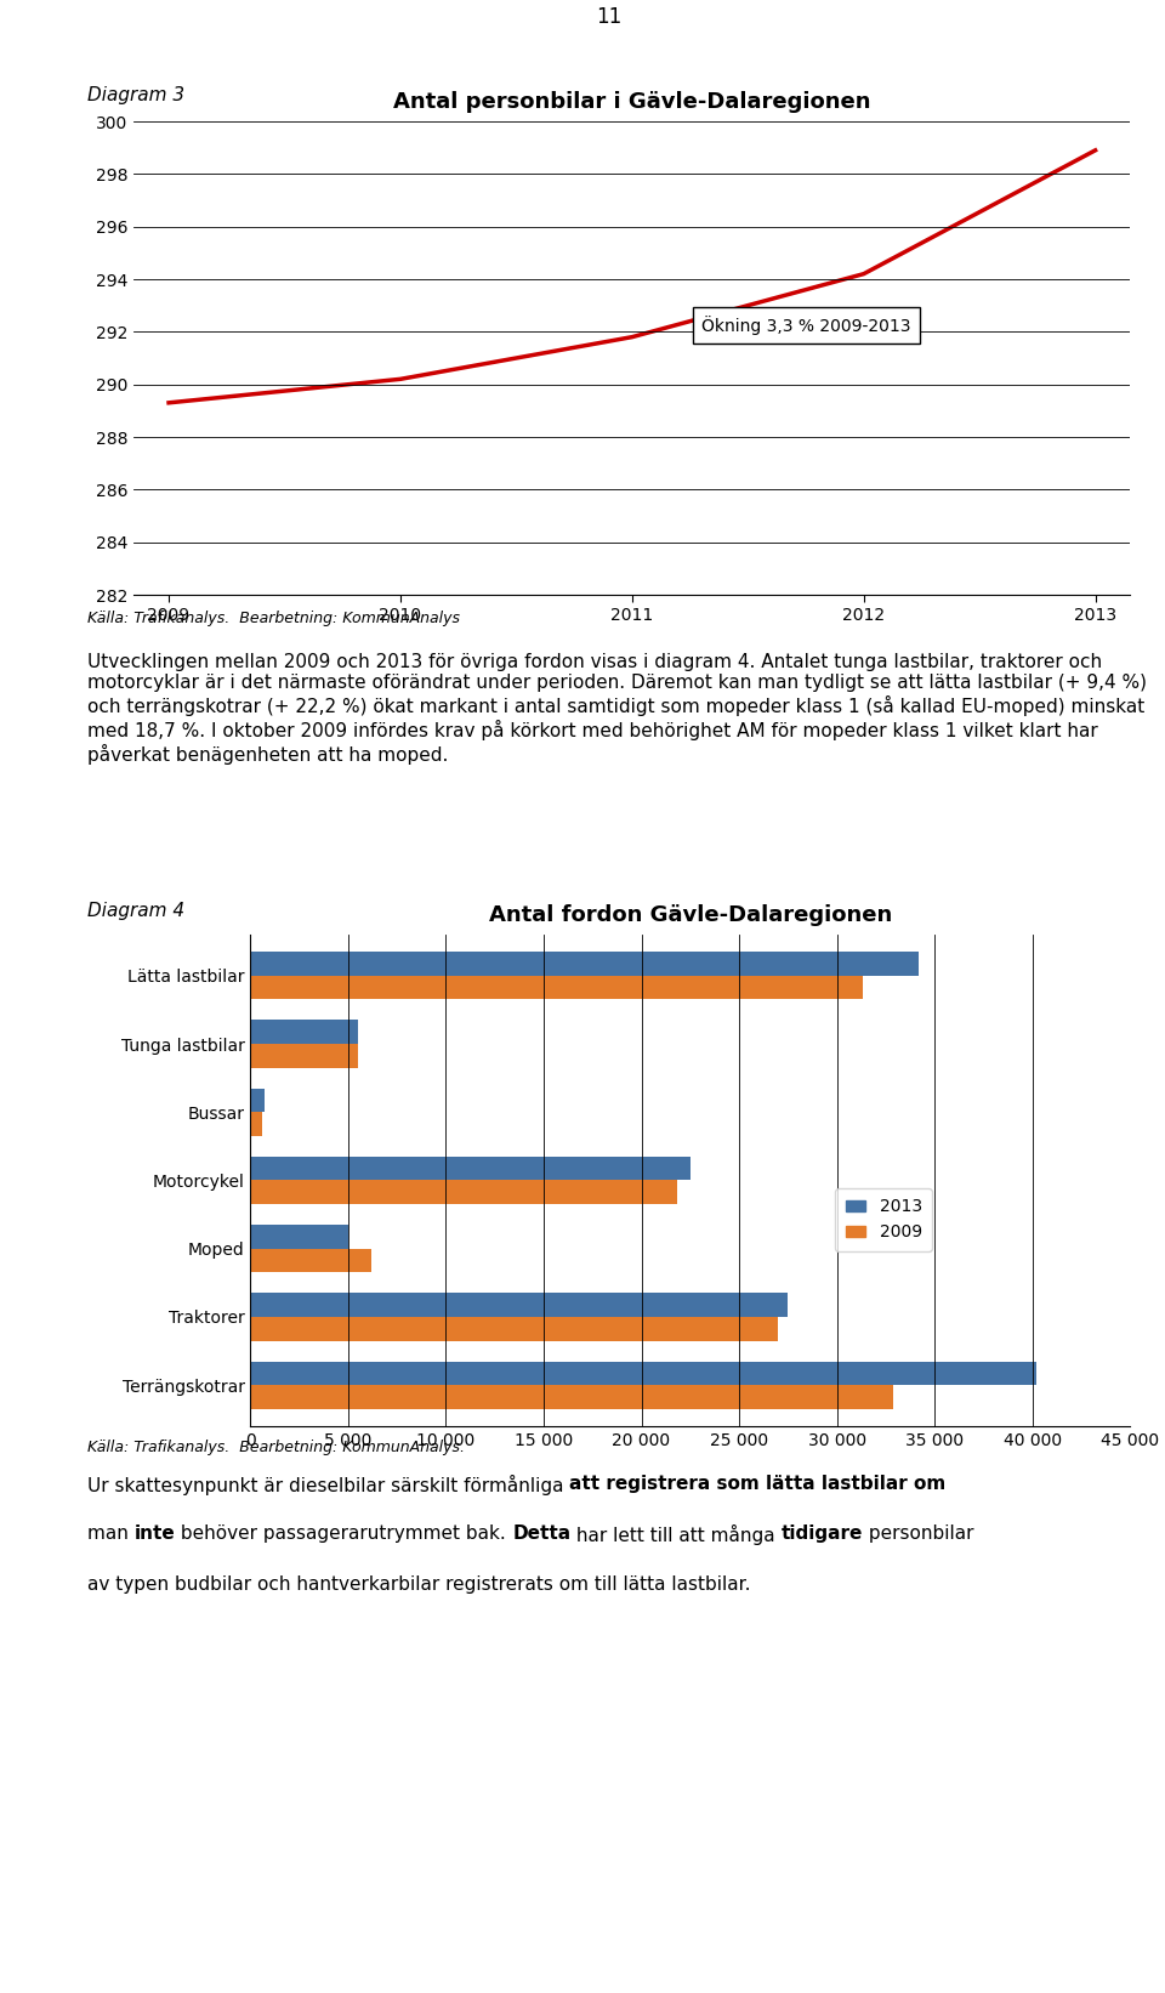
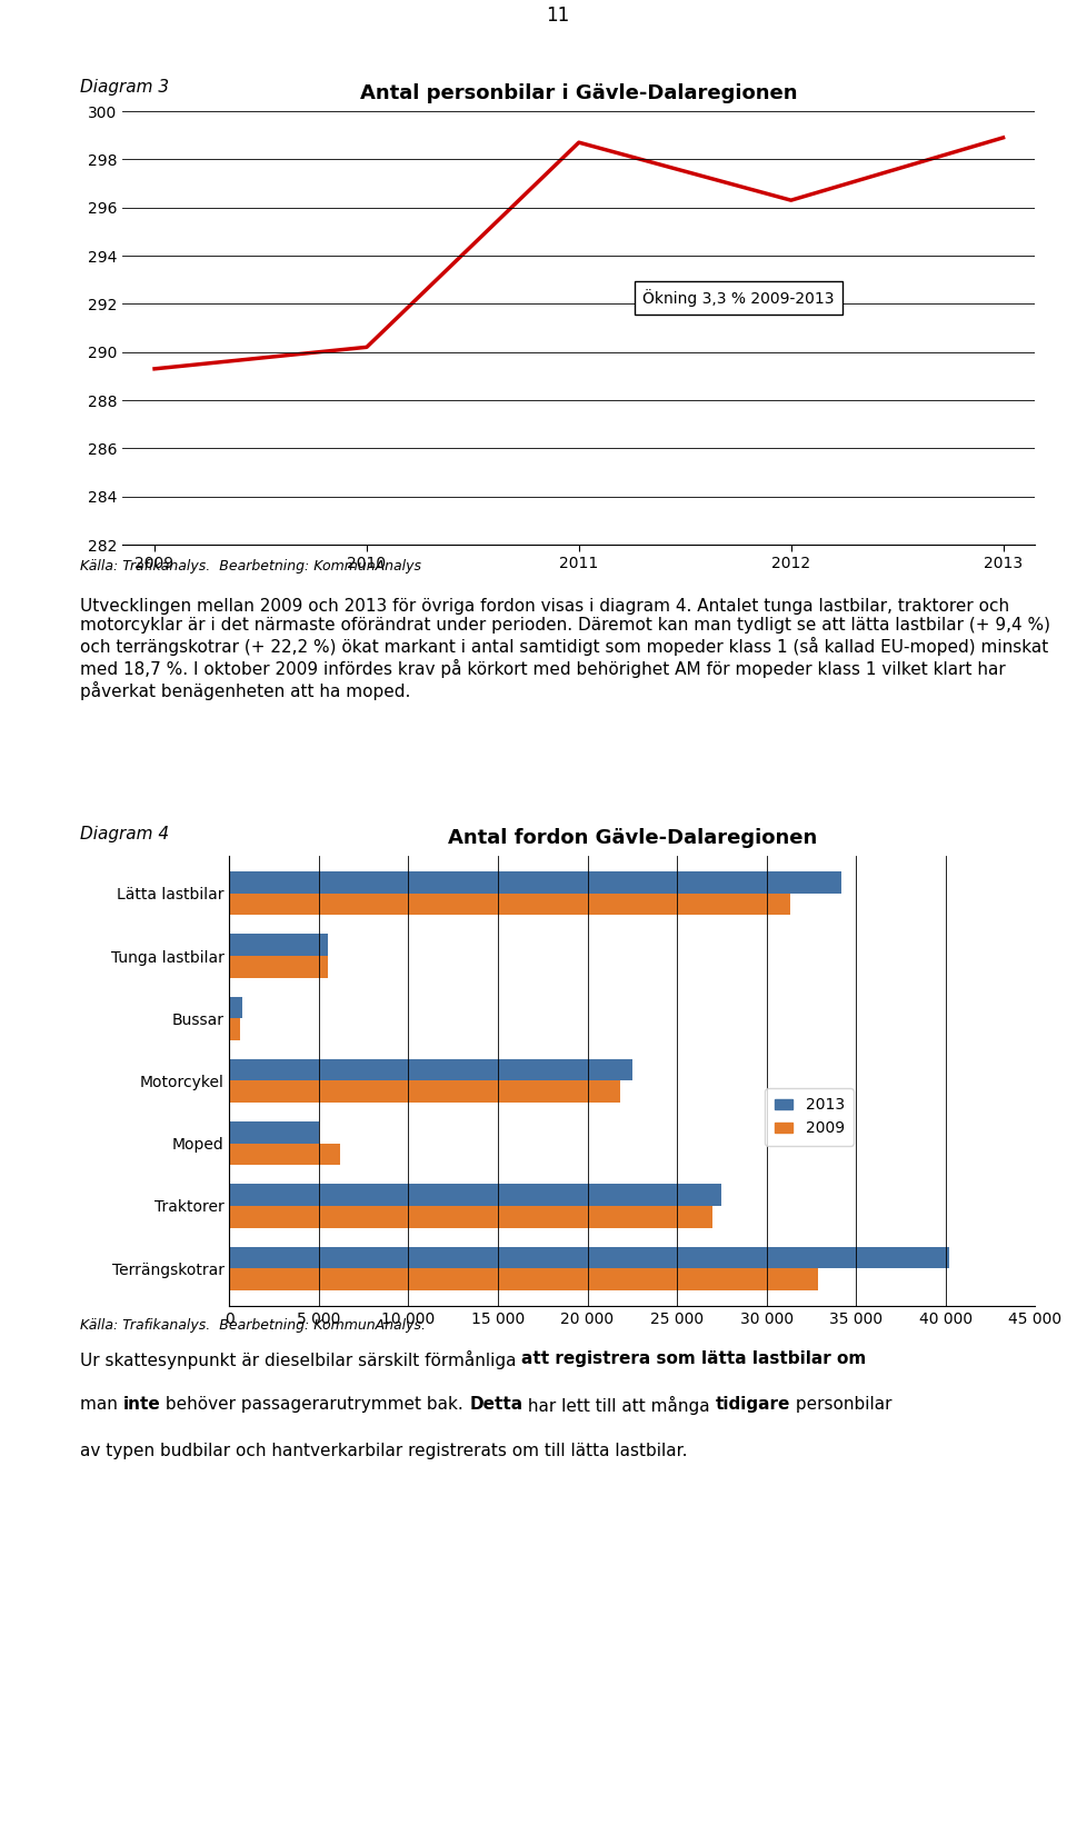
Antal personbilar i Gävle-Dalaregionen/2011: 291.8 -> 298.7
Antal personbilar i Gävle-Dalaregionen/2012: 294.2 -> 296.3
